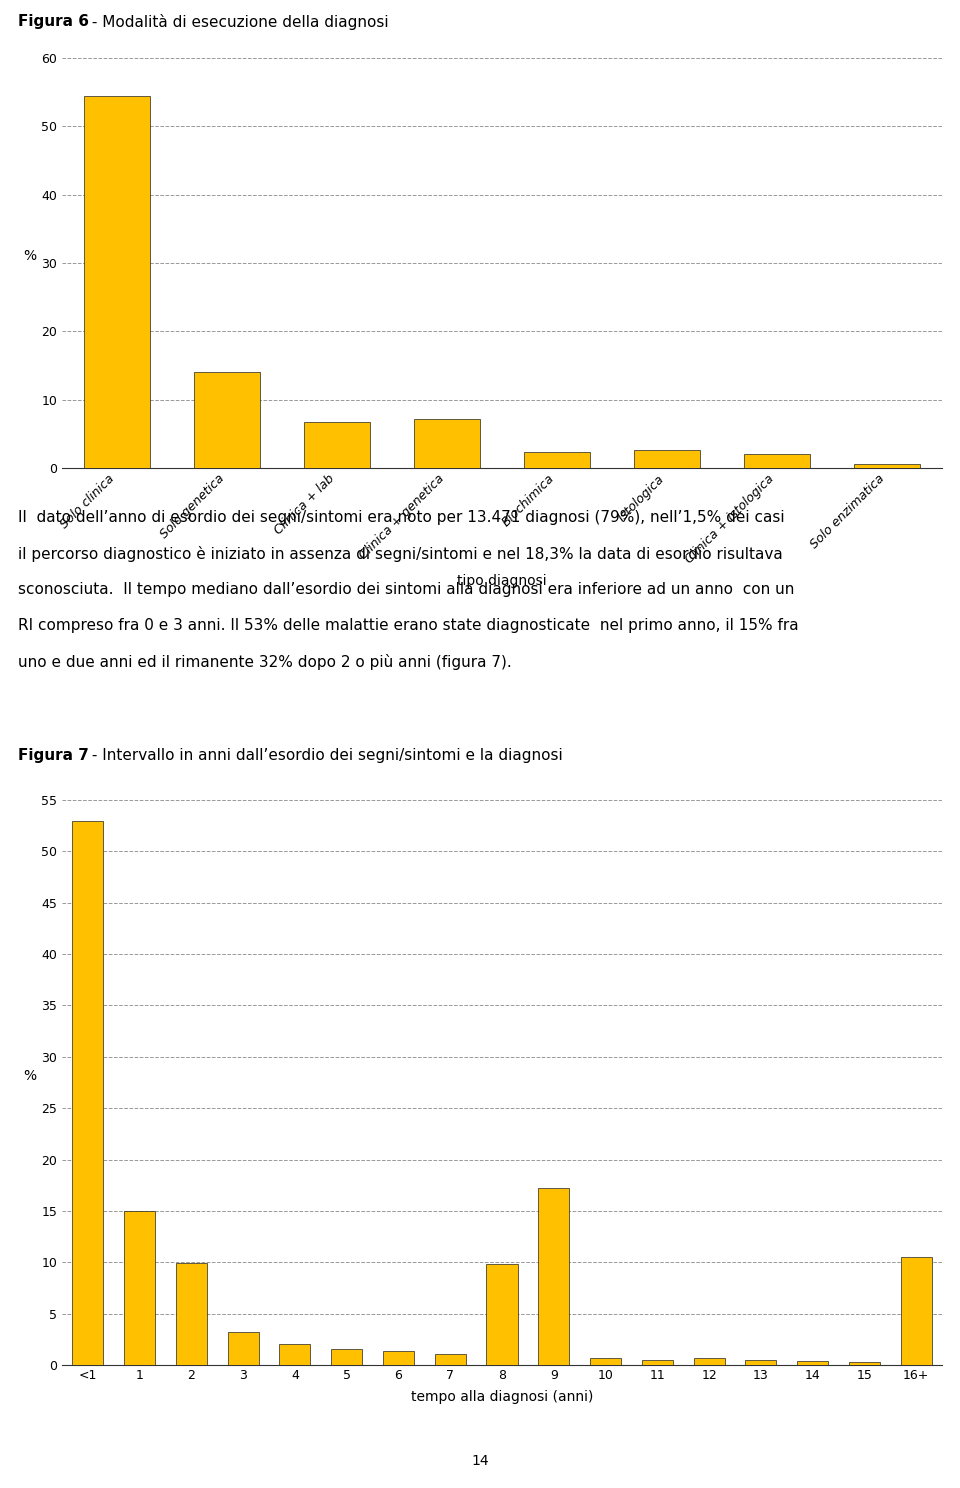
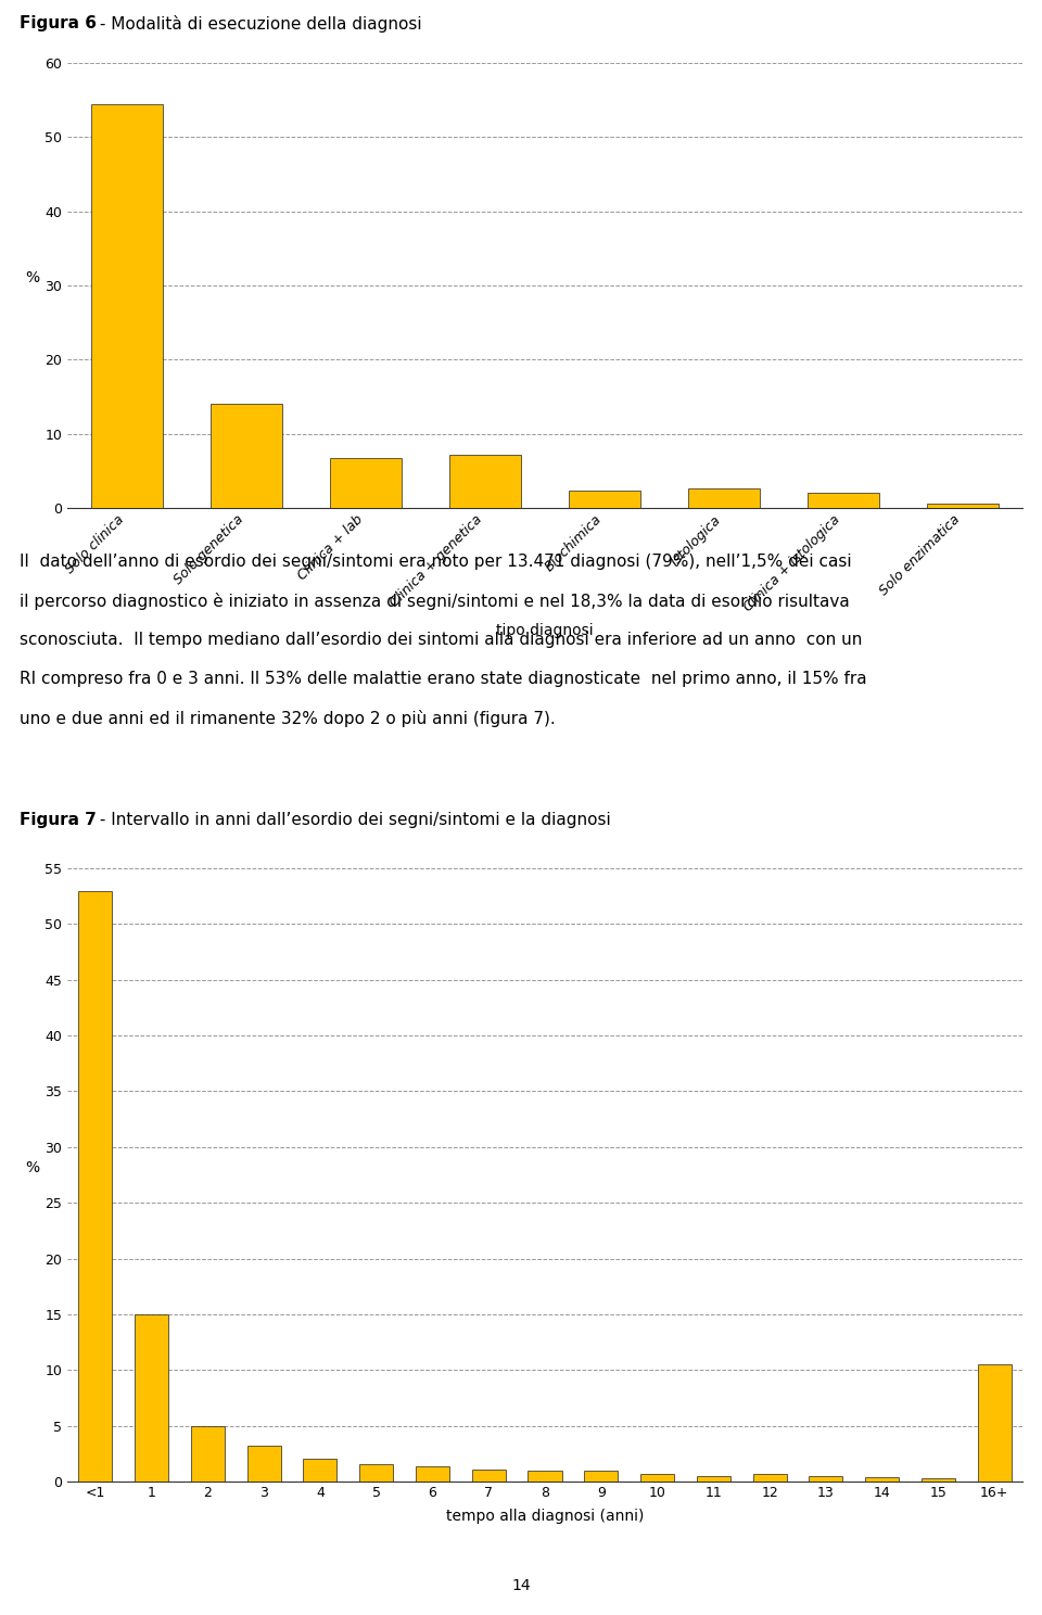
2: 9.9 -> 5.0
8: 9.8 -> 1.0
9: 17.2 -> 1.0
